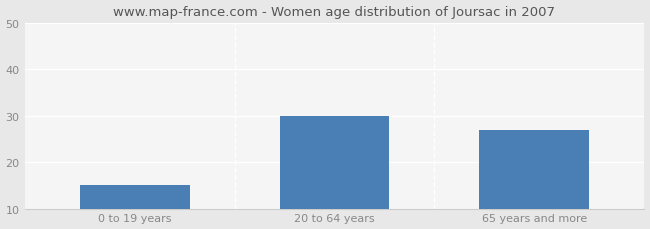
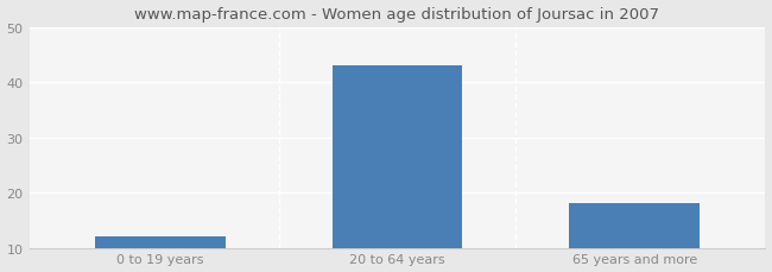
0 to 19 years: 15 -> 12
20 to 64 years: 30 -> 43
65 years and more: 27 -> 18
